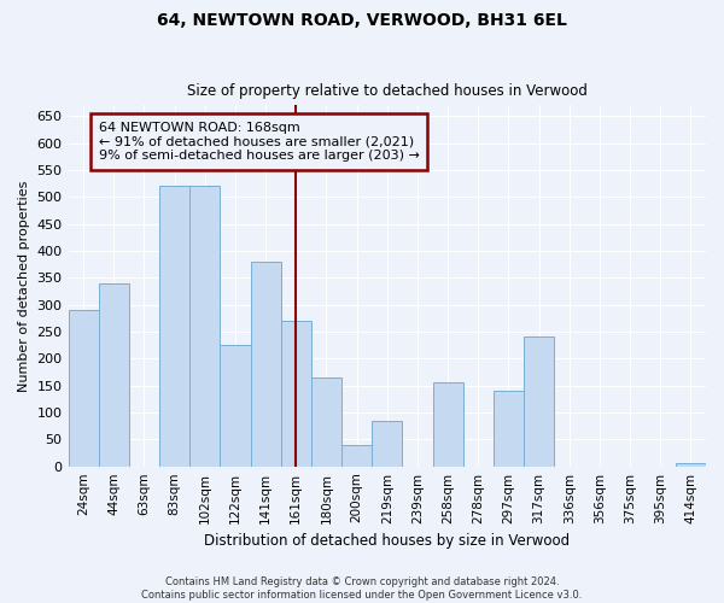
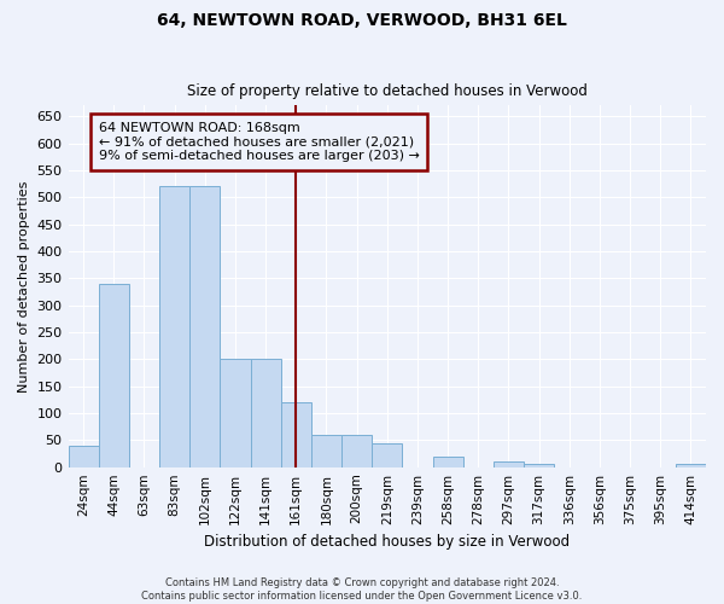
24sqm: 290 -> 40
122sqm: 225 -> 200
141sqm: 380 -> 200
161sqm: 270 -> 120
180sqm: 165 -> 60
200sqm: 40 -> 60
219sqm: 85 -> 45
258sqm: 155 -> 20
297sqm: 140 -> 10
317sqm: 240 -> 5
